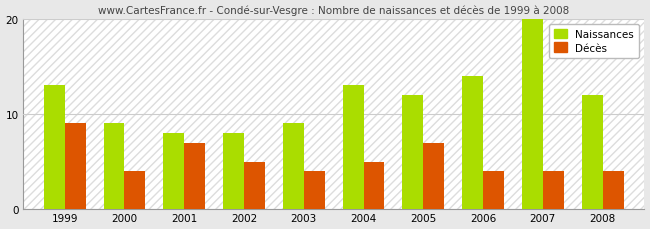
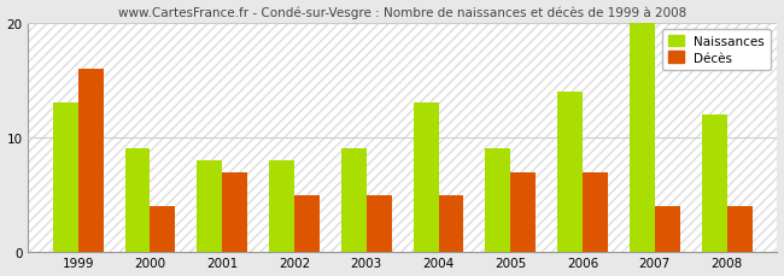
Décès/1999: 9 -> 16
Décès/2003: 4 -> 5
Naissances/2005: 12 -> 9
Décès/2006: 4 -> 7
